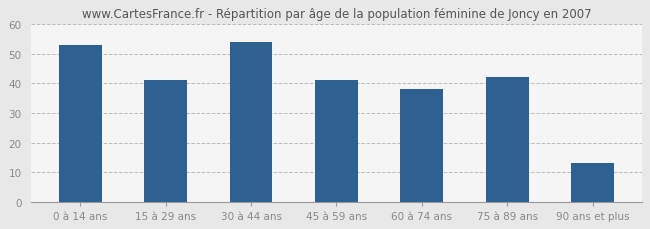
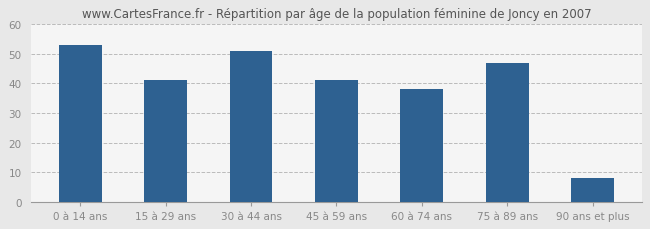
30 à 44 ans: 54 -> 51
75 à 89 ans: 42 -> 47
90 ans et plus: 13 -> 8
